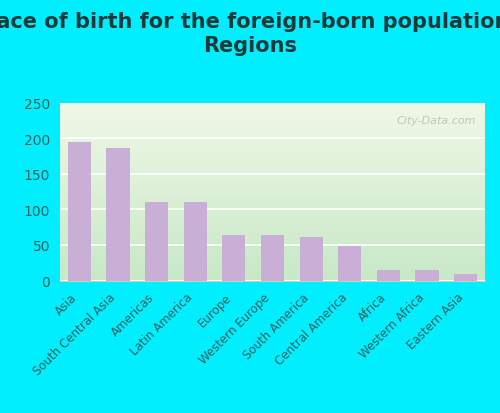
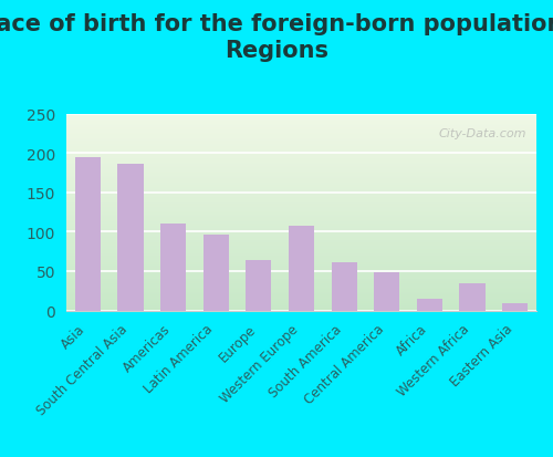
Latin America: 110 -> 96
Western Europe: 64 -> 108
Western Africa: 15 -> 34
